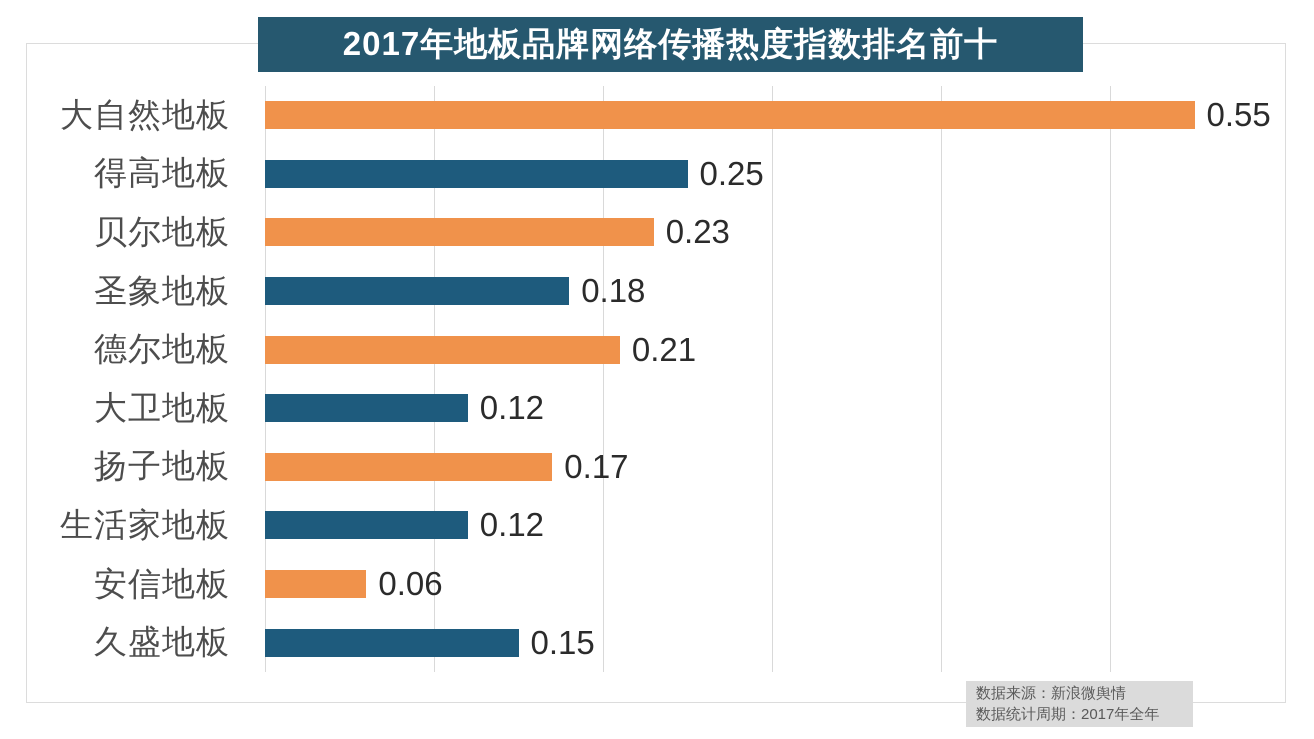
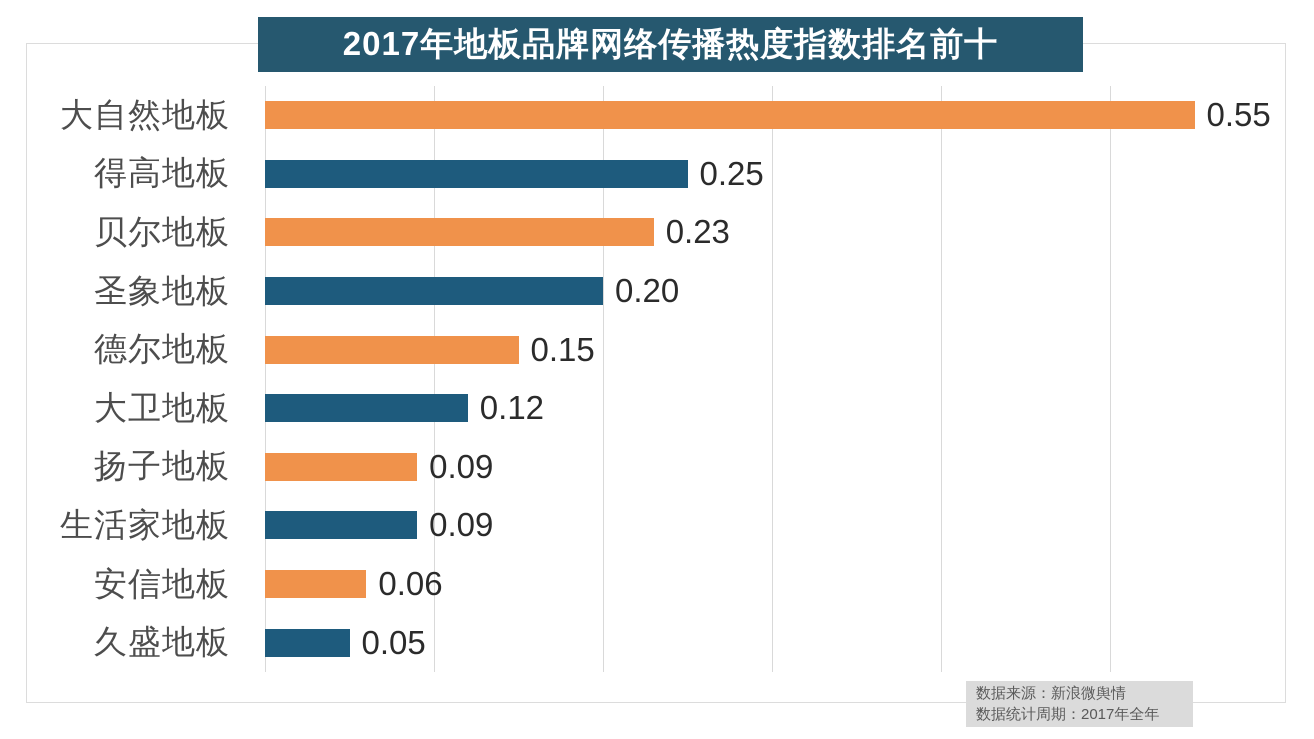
圣象地板: 0.18 -> 0.20
德尔地板: 0.21 -> 0.15
扬子地板: 0.17 -> 0.09
生活家地板: 0.12 -> 0.09
久盛地板: 0.15 -> 0.05
